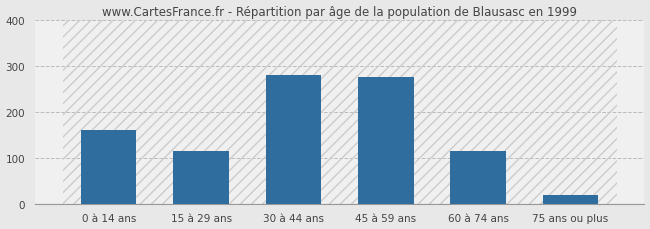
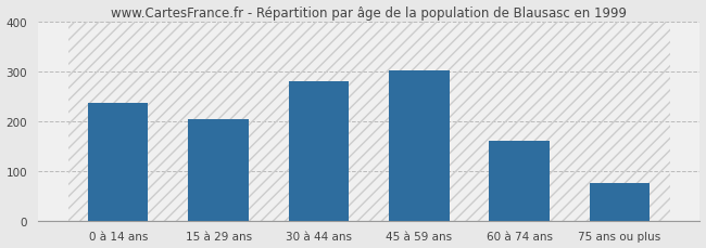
0 à 14 ans: 160 -> 236
15 à 29 ans: 115 -> 204
45 à 59 ans: 275 -> 303
60 à 74 ans: 115 -> 160
75 ans ou plus: 20 -> 75
